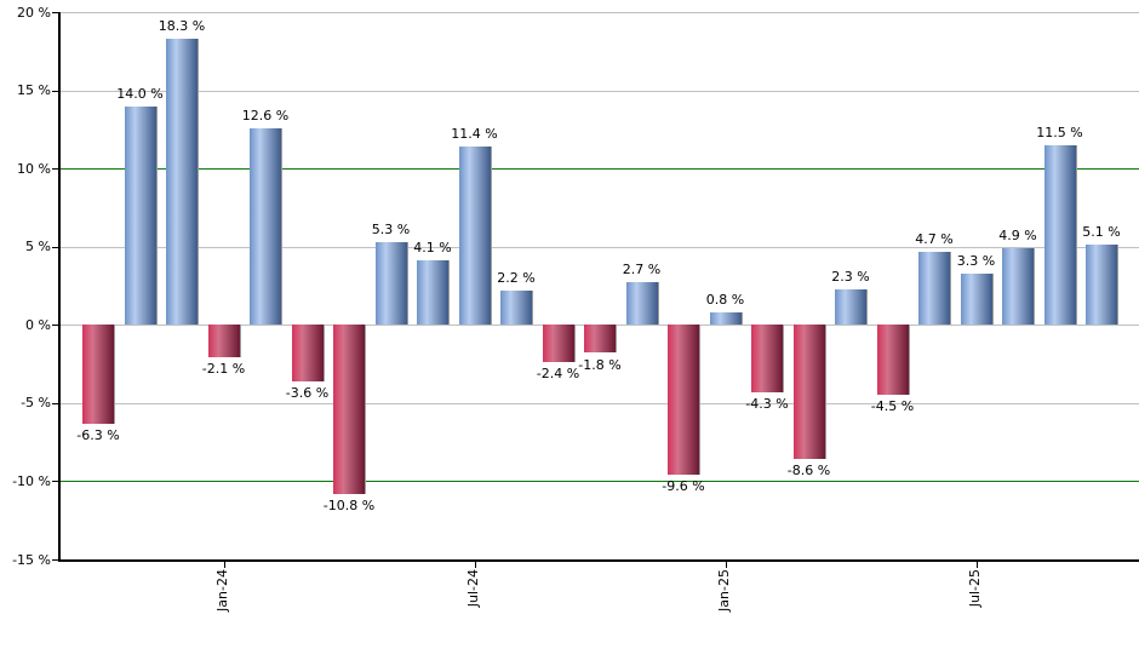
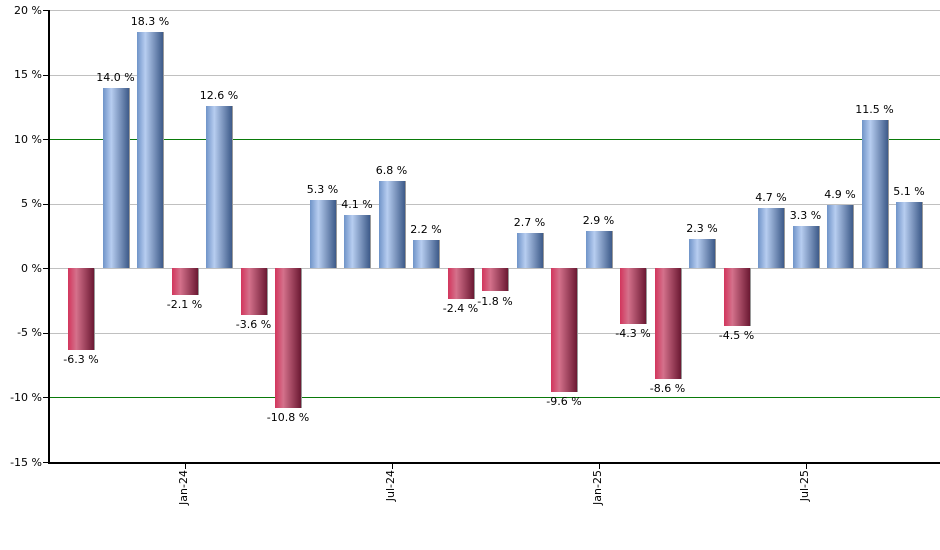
Jul-24: 11.4 -> 6.8
Jan-25: 0.8 -> 2.9
